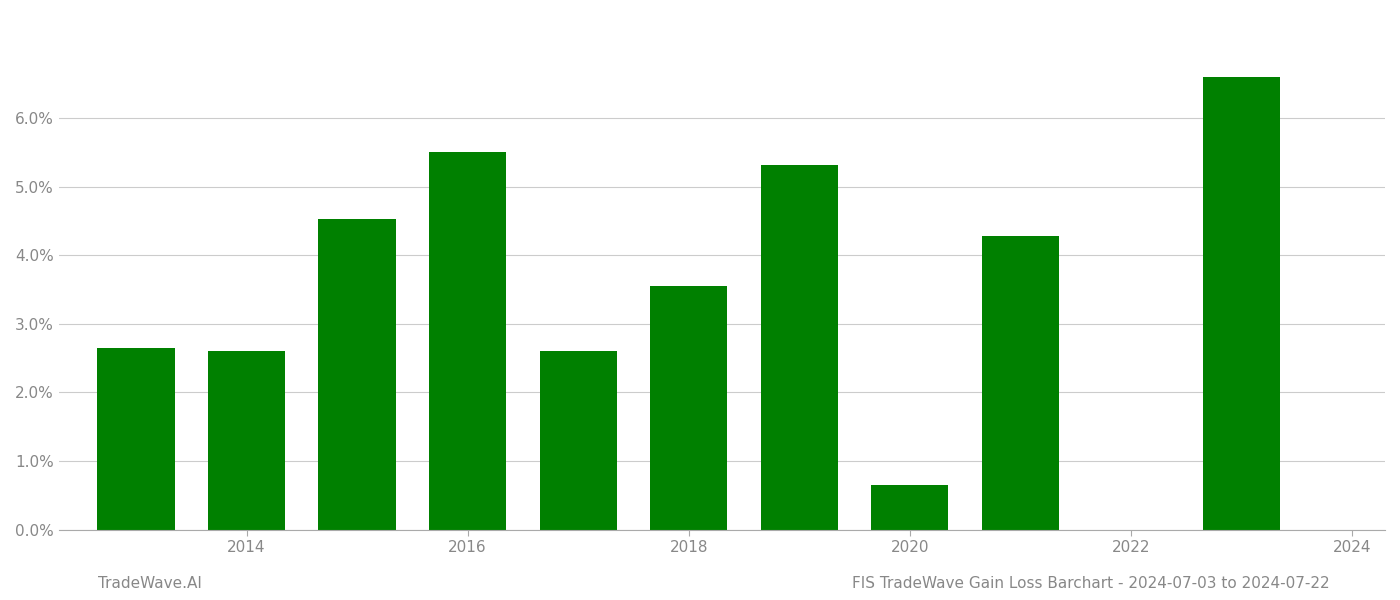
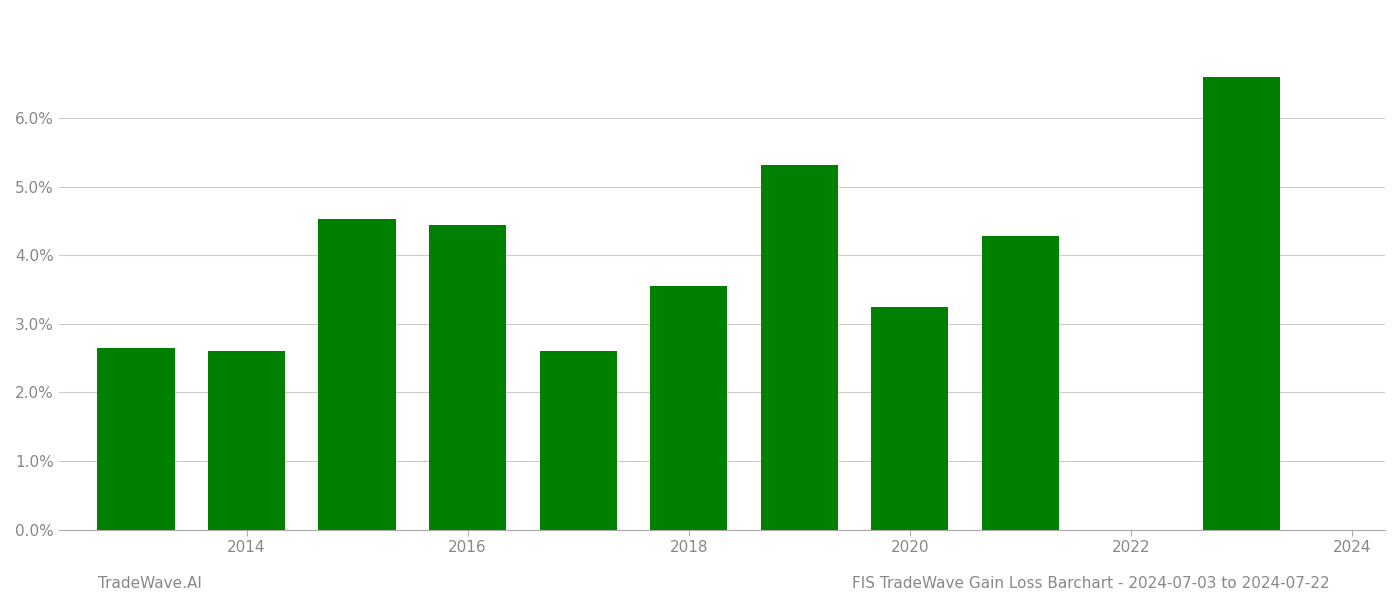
2016: 5.50% -> 4.44%
2020: 0.65% -> 3.24%
